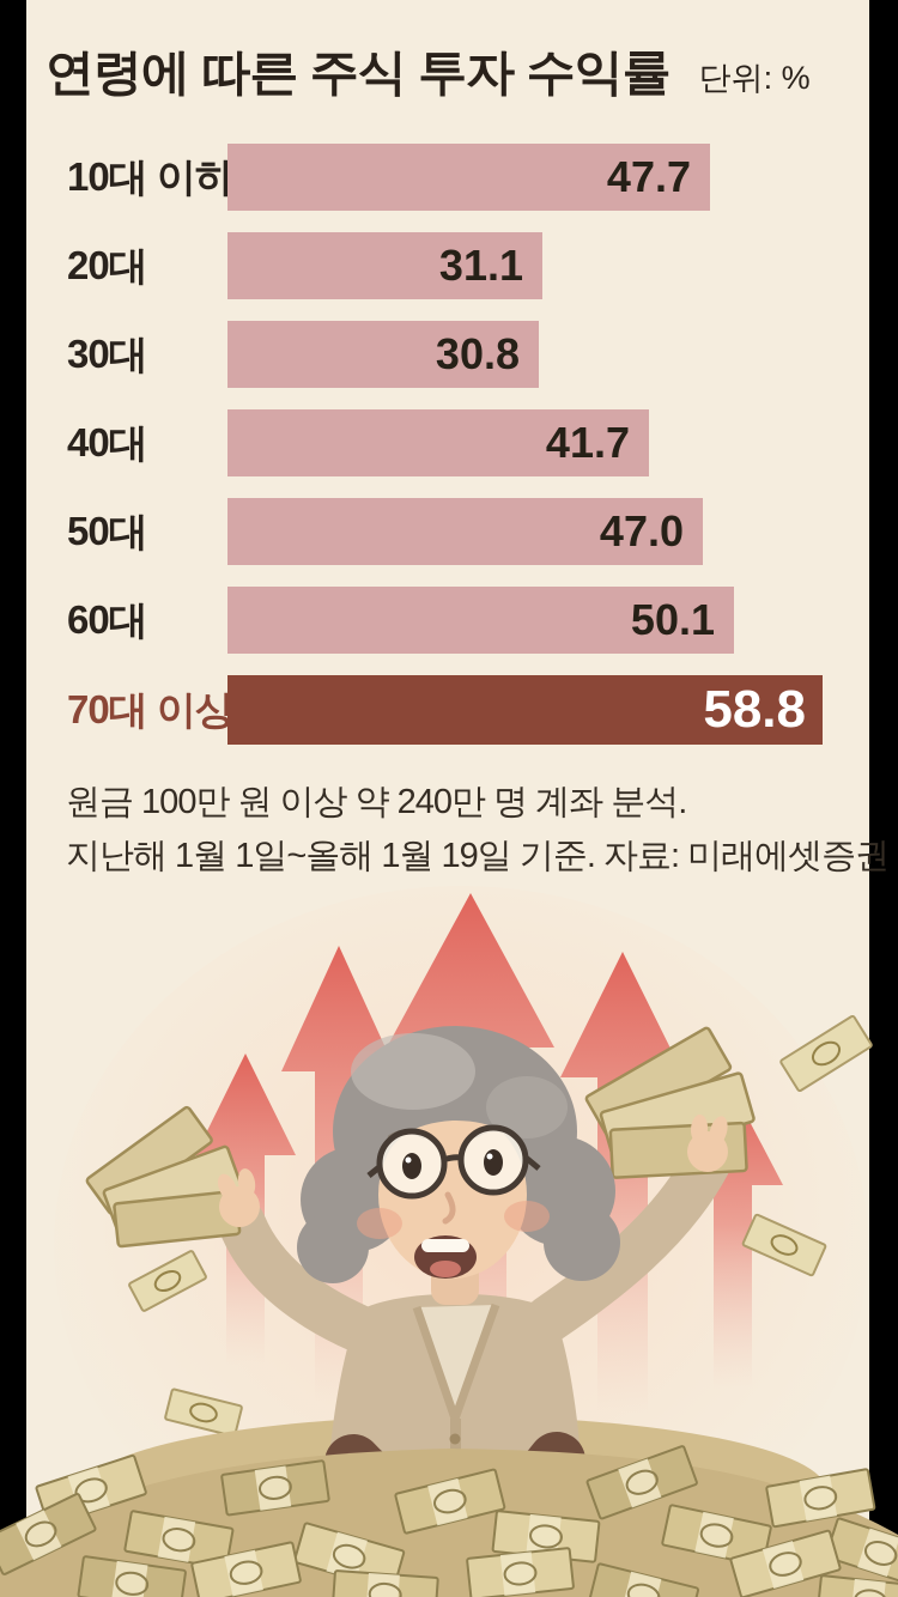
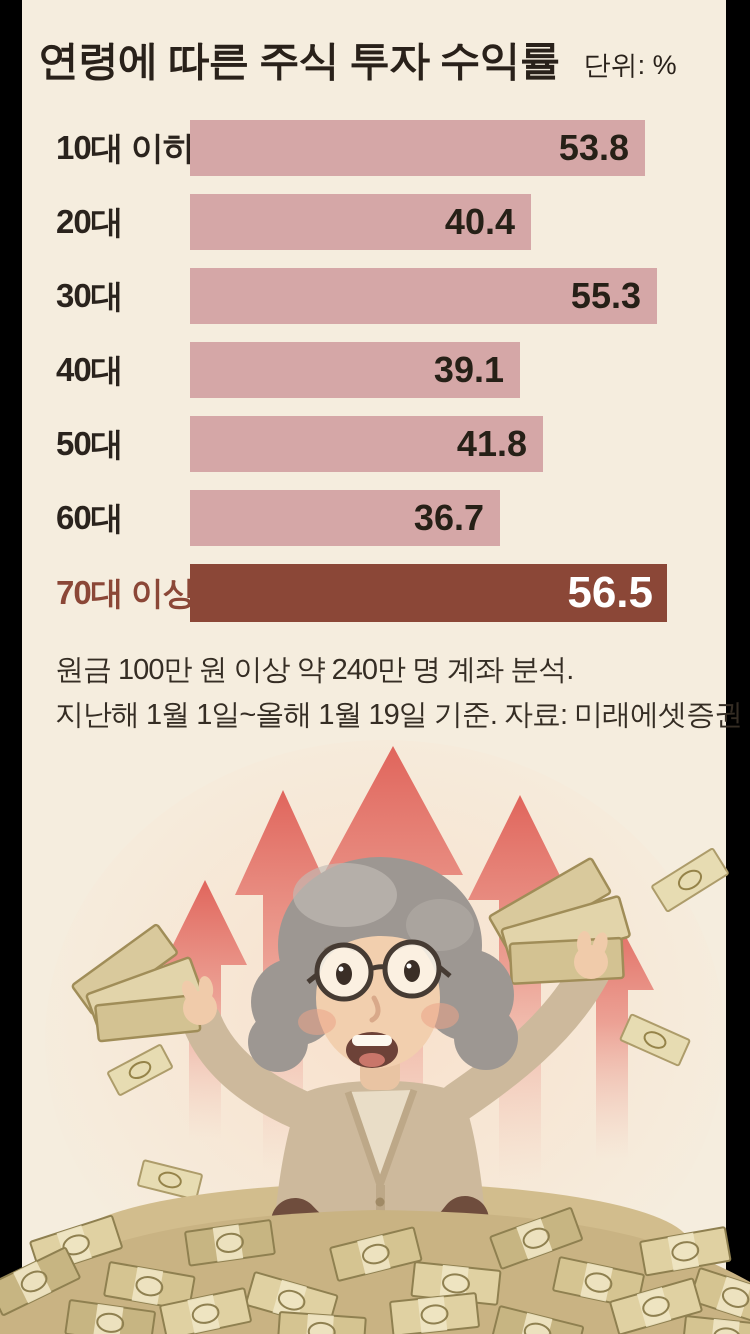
10대 이하: 47.7 -> 53.8
20대: 31.1 -> 40.4
30대: 30.8 -> 55.3
40대: 41.7 -> 39.1
50대: 47.0 -> 41.8
60대: 50.1 -> 36.7
70대 이상: 58.8 -> 56.5
